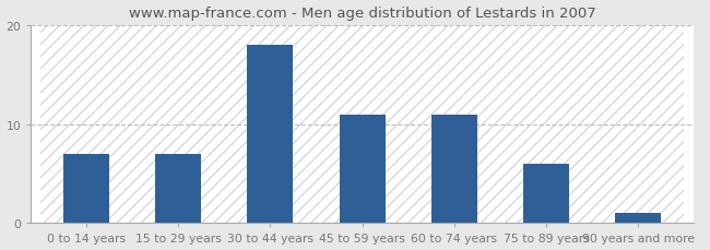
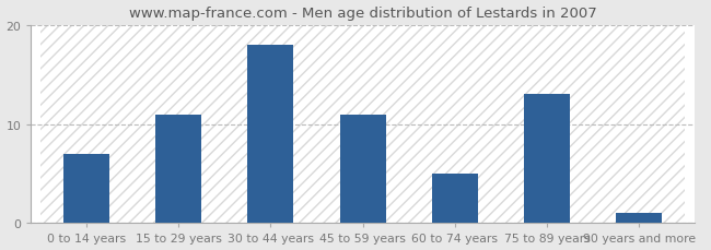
15 to 29 years: 7 -> 11
60 to 74 years: 11 -> 5
75 to 89 years: 6 -> 13
